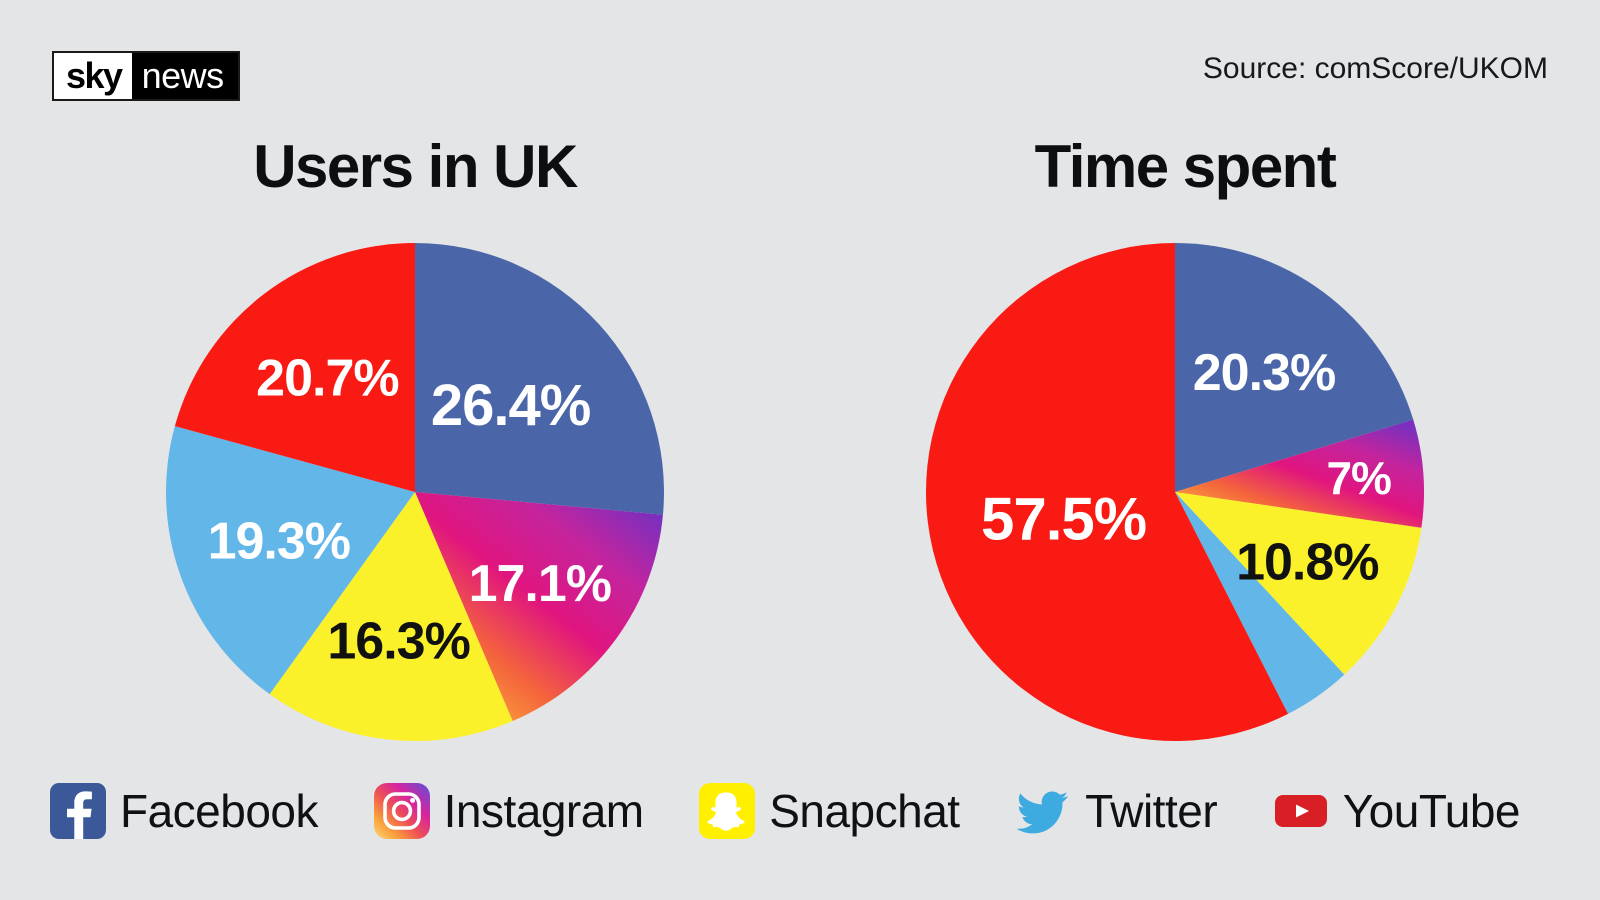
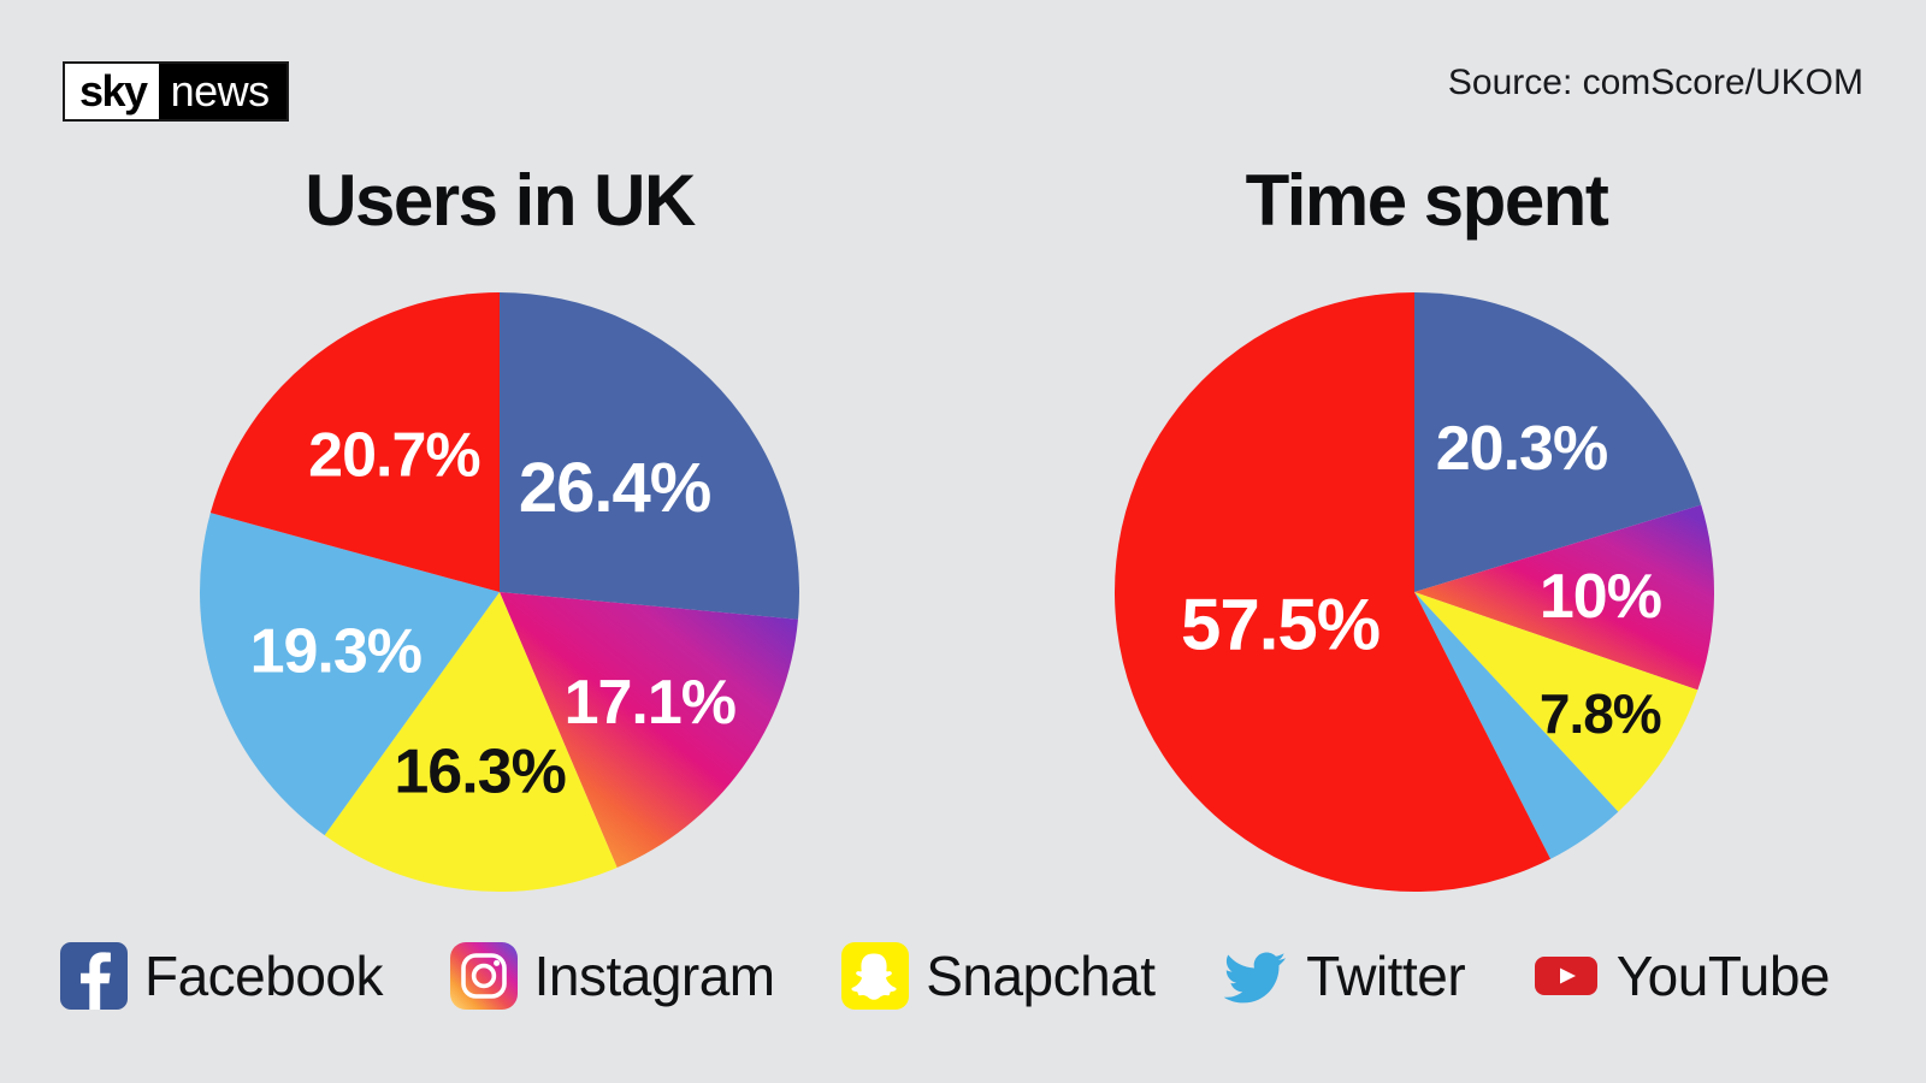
Time spent/Instagram: 7% -> 10%
Time spent/Snapchat: 10.8% -> 7.8%
